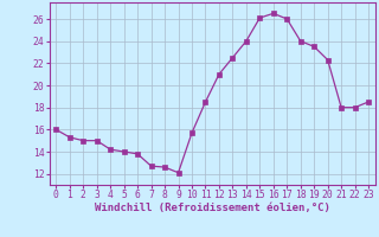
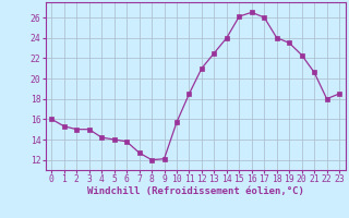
8: 12.6 -> 12.0
21: 18.0 -> 20.6
